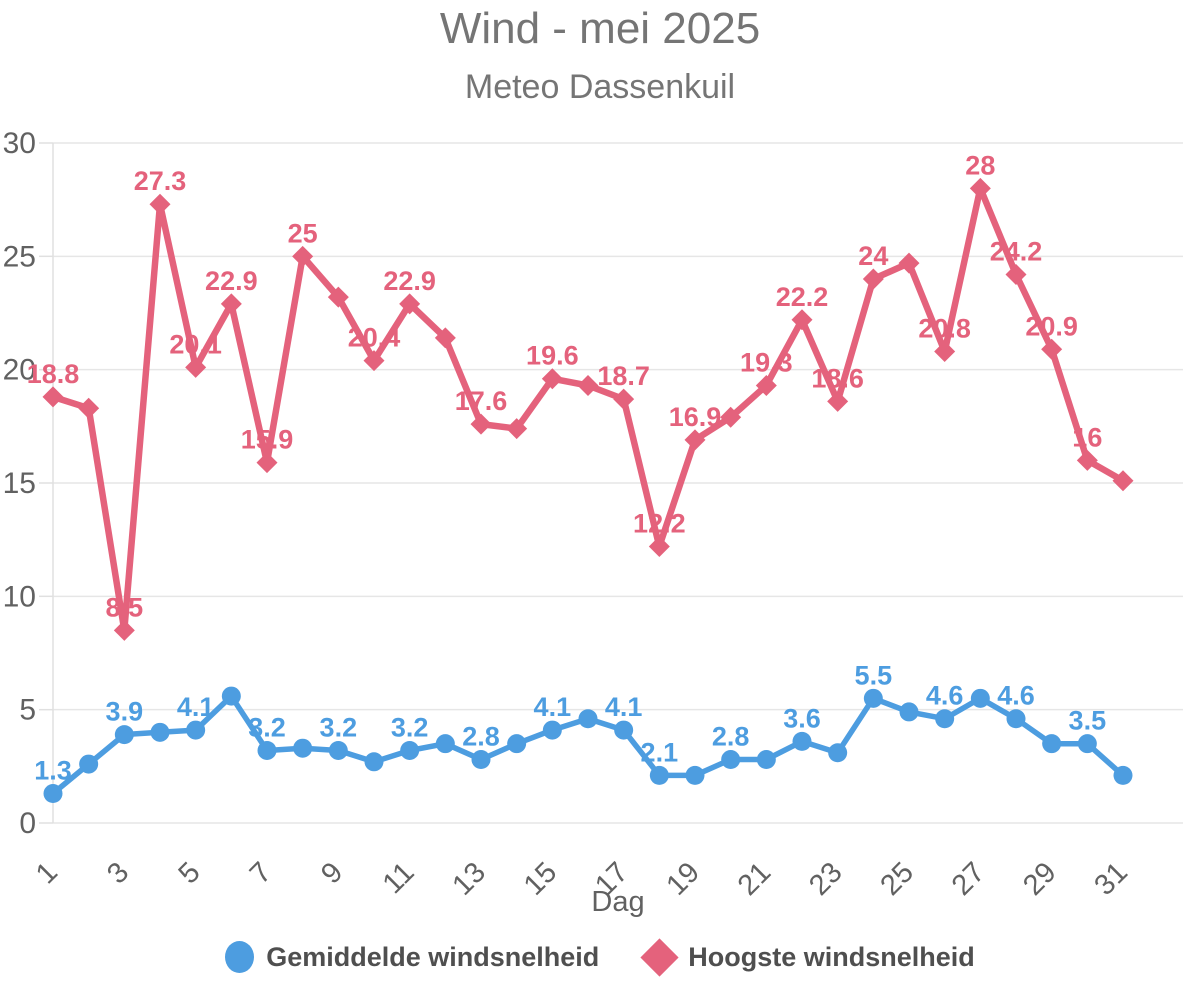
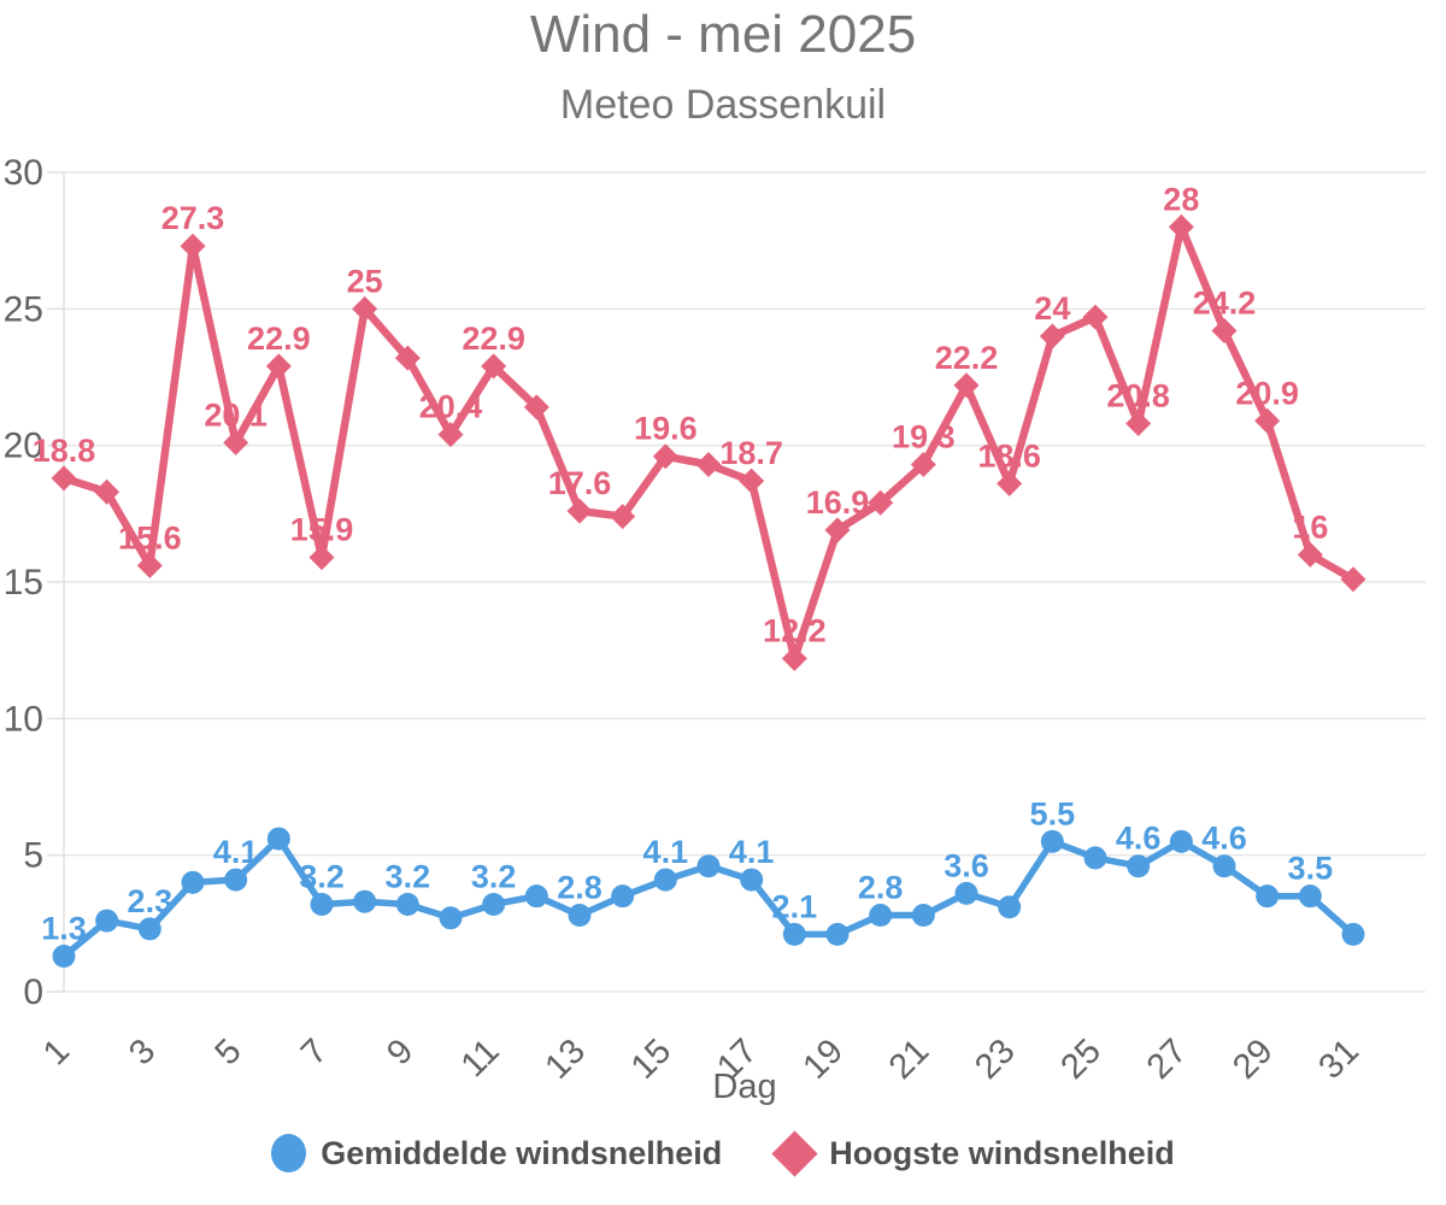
Gemiddelde windsnelheid/3: 3.9 -> 2.3
Hoogste windsnelheid/3: 8.5 -> 15.6
